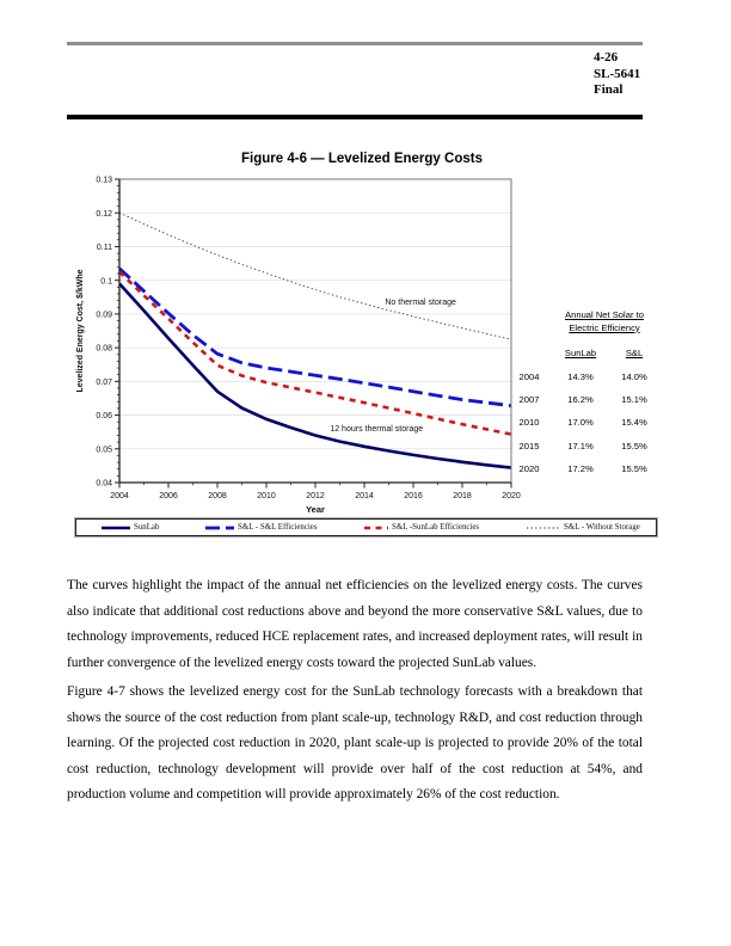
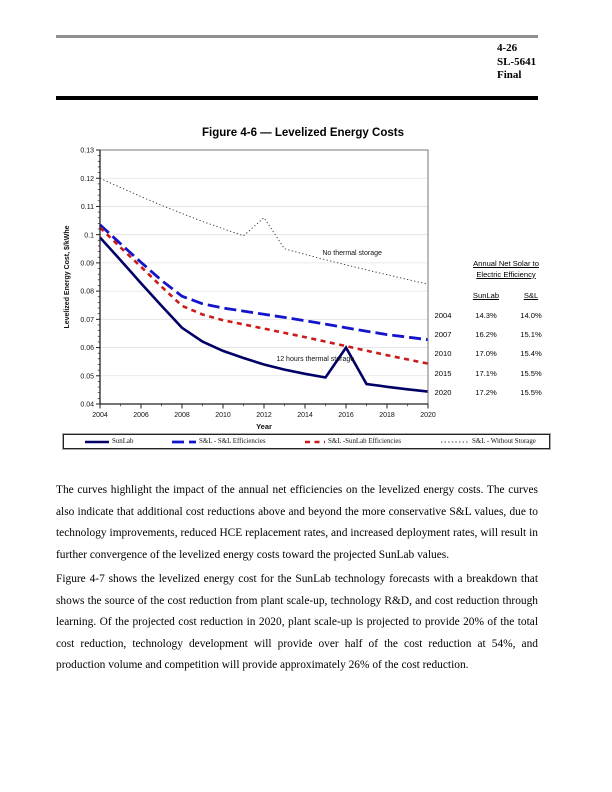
S&L - Without Storage/2012: 0.097 -> 0.106
SunLab/2016: 0.048 -> 0.060
